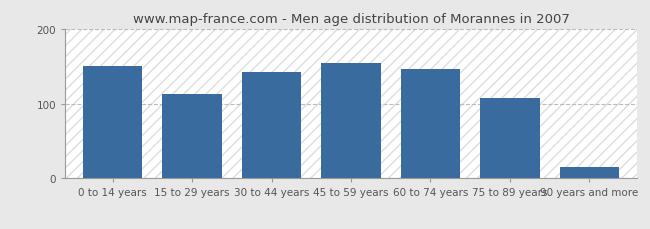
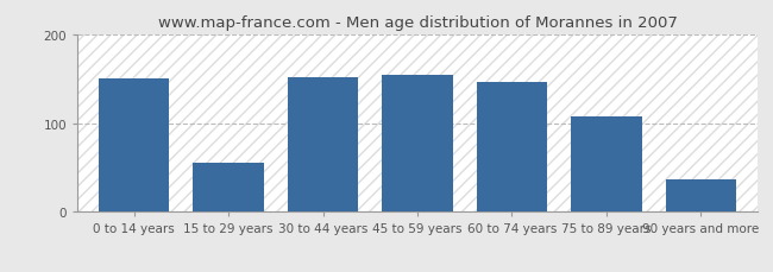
15 to 29 years: 113 -> 56
30 to 44 years: 143 -> 152
90 years and more: 15 -> 36
